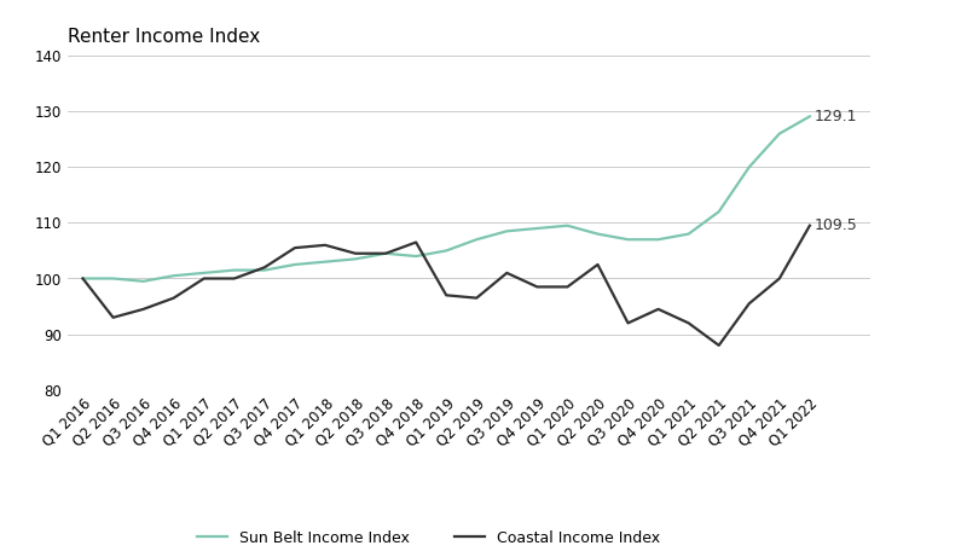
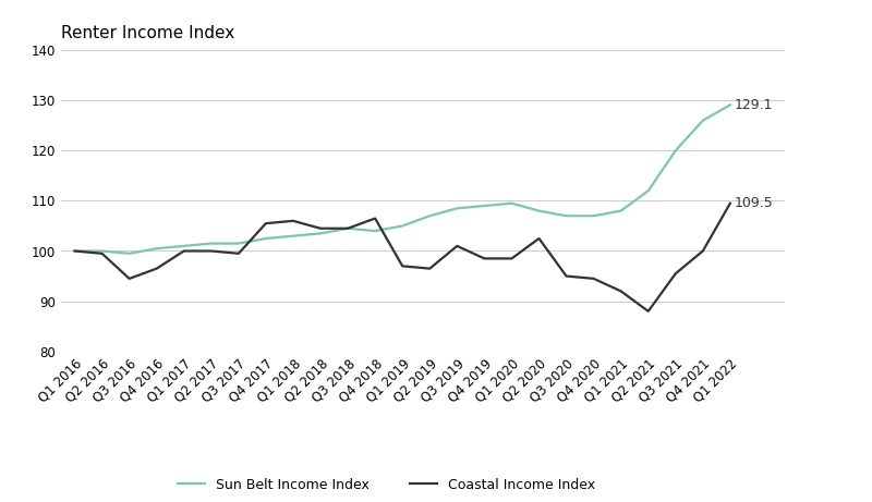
Coastal Income Index/Q2 2016: 93.0 -> 99.5
Coastal Income Index/Q3 2017: 102.0 -> 99.5
Coastal Income Index/Q3 2020: 92.0 -> 95.0
